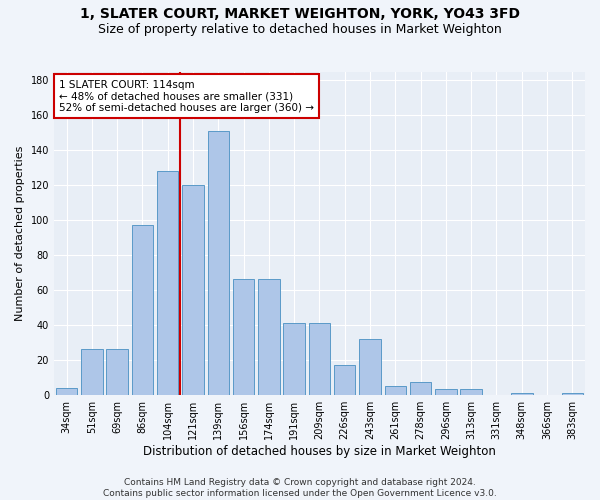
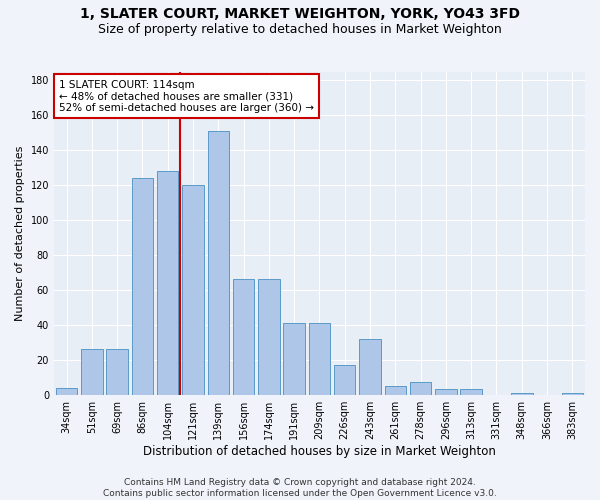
86sqm: 97 -> 124
